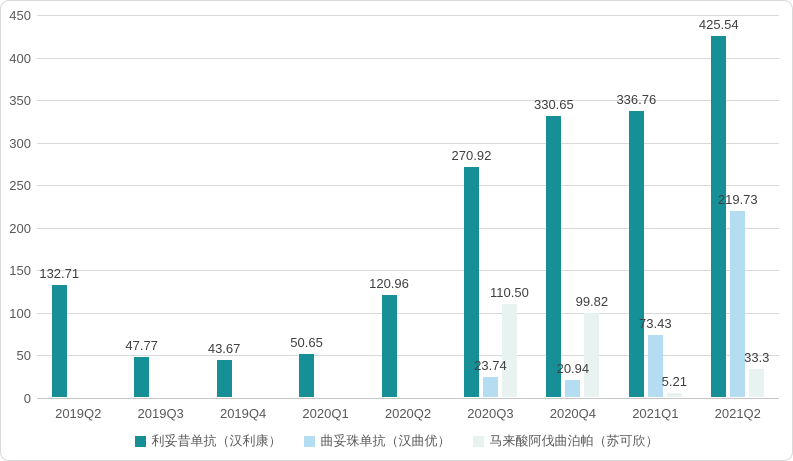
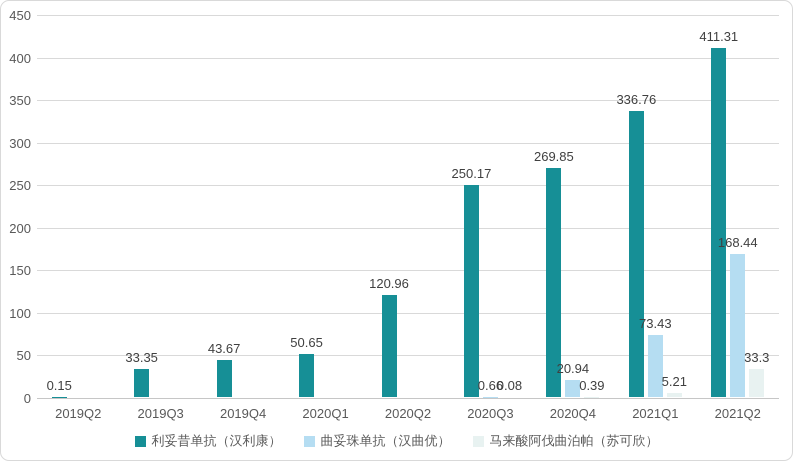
利妥昔单抗（汉利康）/2019Q2: 132.71 -> 0.15
利妥昔单抗（汉利康）/2019Q3: 47.77 -> 33.35
利妥昔单抗（汉利康）/2020Q3: 270.92 -> 250.17
曲妥珠单抗（汉曲优）/2020Q3: 23.74 -> 0.66
马来酸阿伐曲泊帕（苏可欣）/2020Q3: 110.50 -> 0.08
利妥昔单抗（汉利康）/2020Q4: 330.65 -> 269.85
马来酸阿伐曲泊帕（苏可欣）/2020Q4: 99.82 -> 0.39
利妥昔单抗（汉利康）/2021Q2: 425.54 -> 411.31
曲妥珠单抗（汉曲优）/2021Q2: 219.73 -> 168.44
